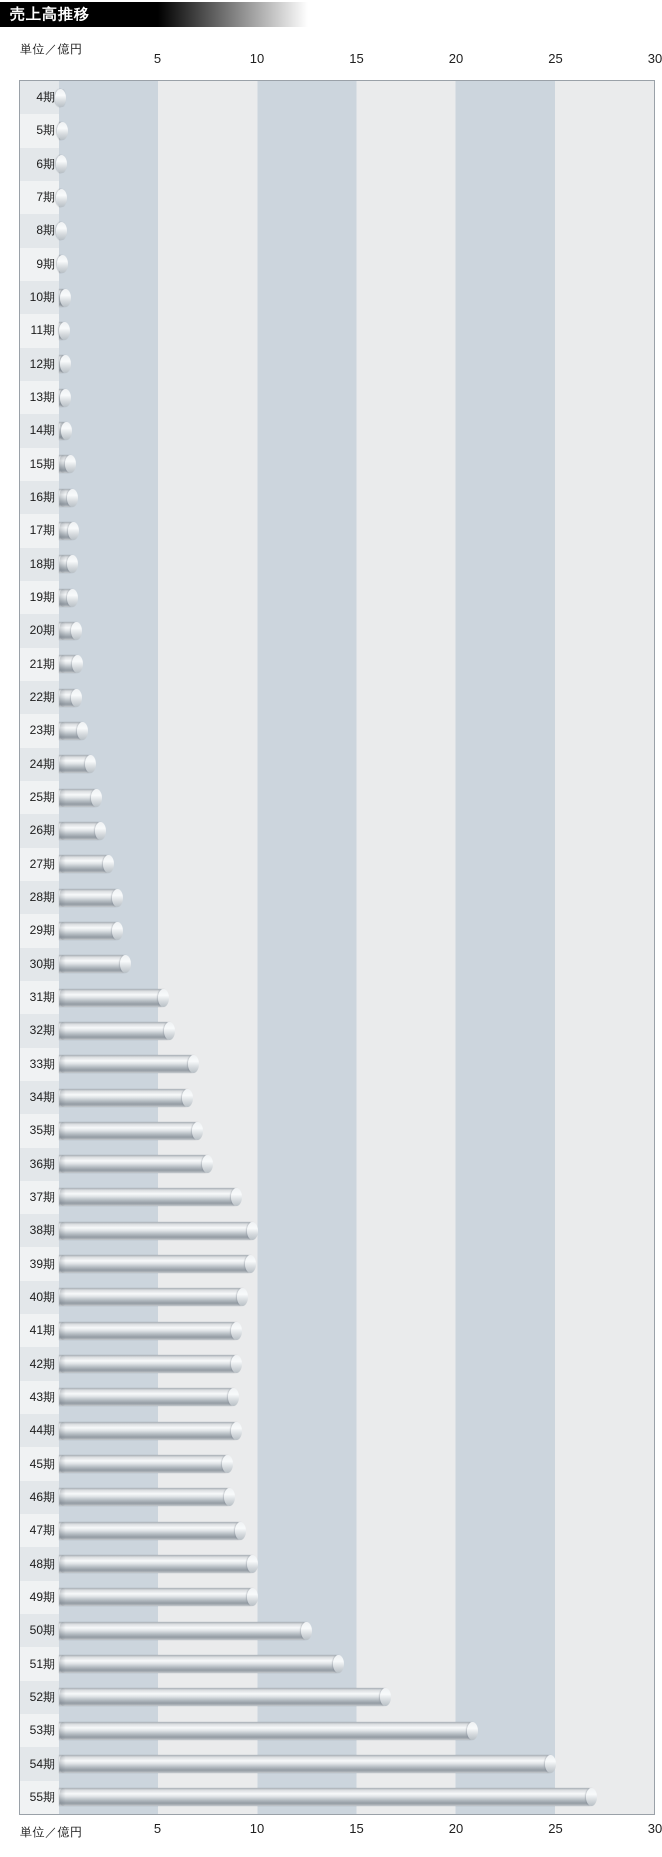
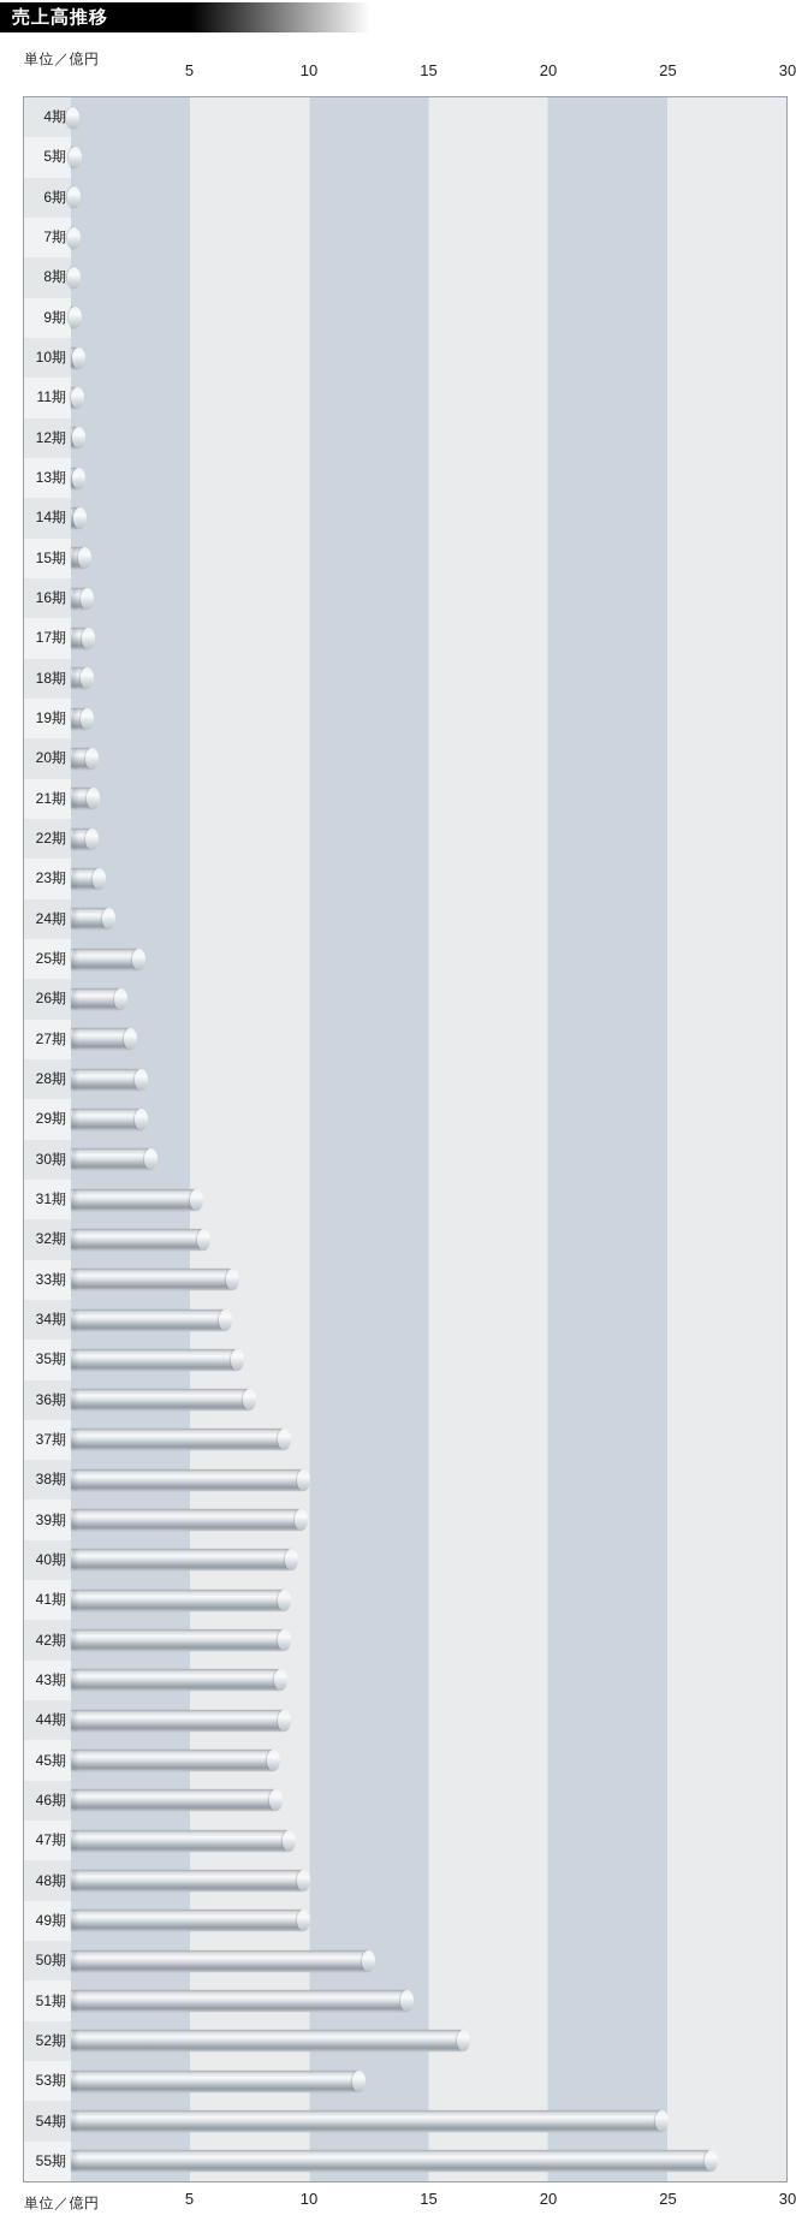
25期: 2.1 -> 3.1
53期: 21.1 -> 12.3
